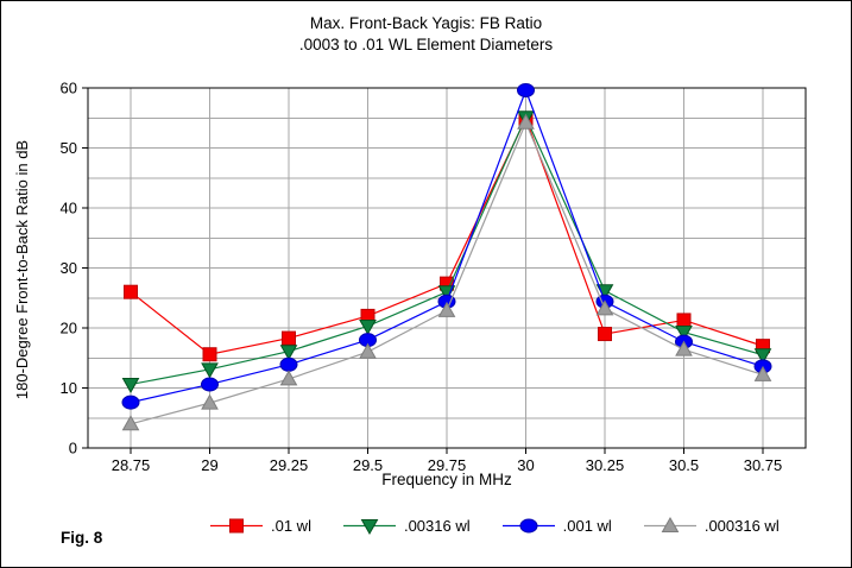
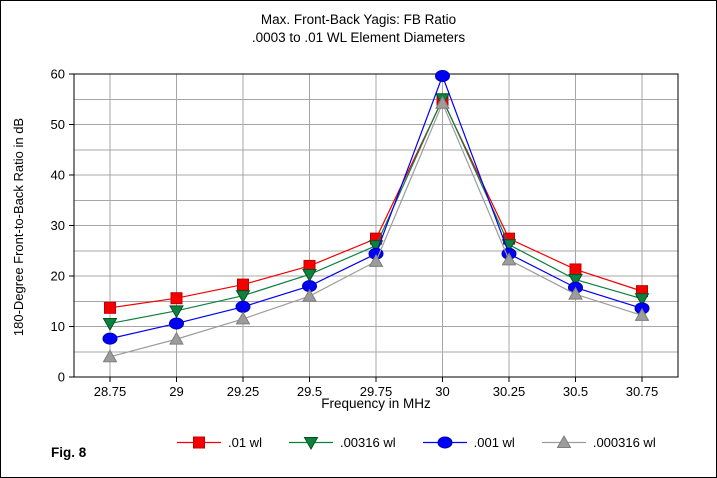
.01 wl/28.75: 26 -> 14
.01 wl/30.25: 19 -> 27
